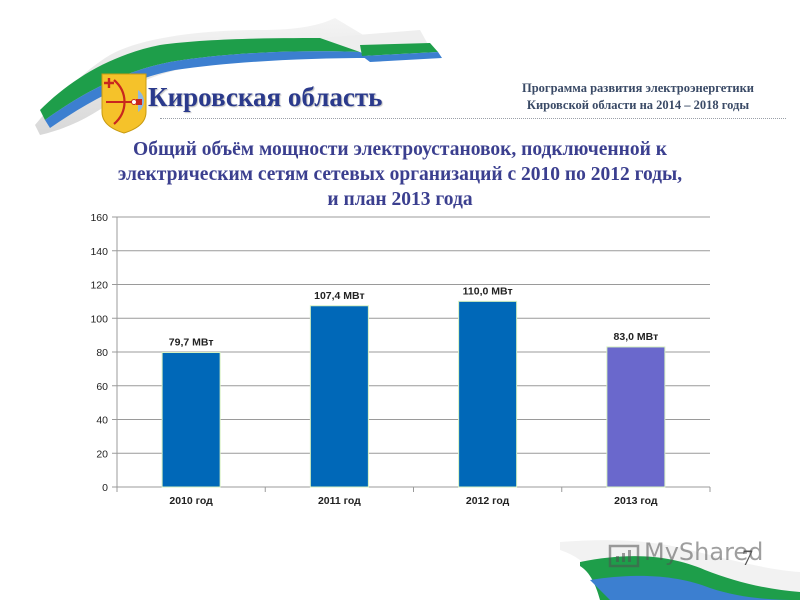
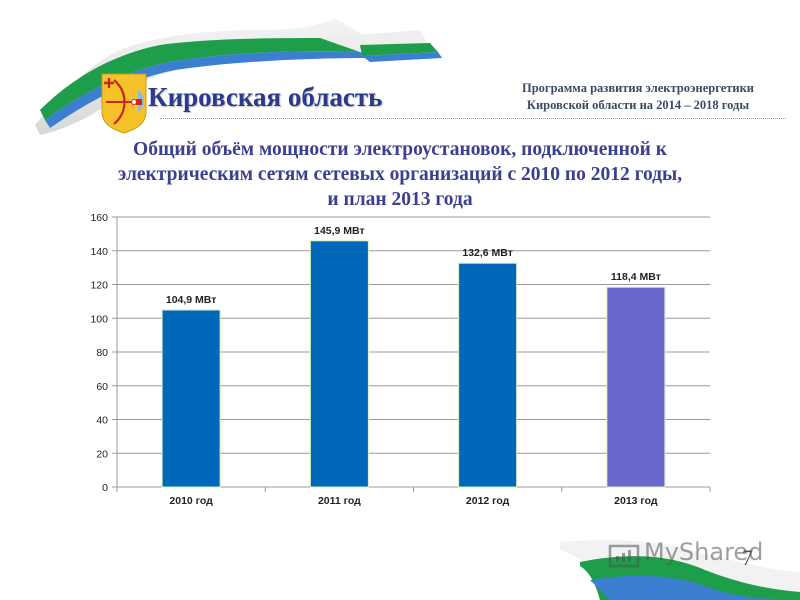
2010 год: 79,7 -> 104,9
2011 год: 107,4 -> 145,9
2012 год: 110,0 -> 132,6
2013 год: 83,0 -> 118,4
